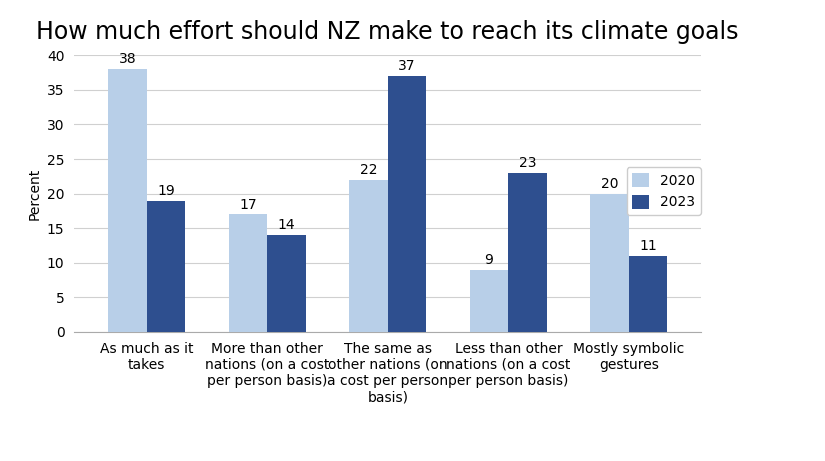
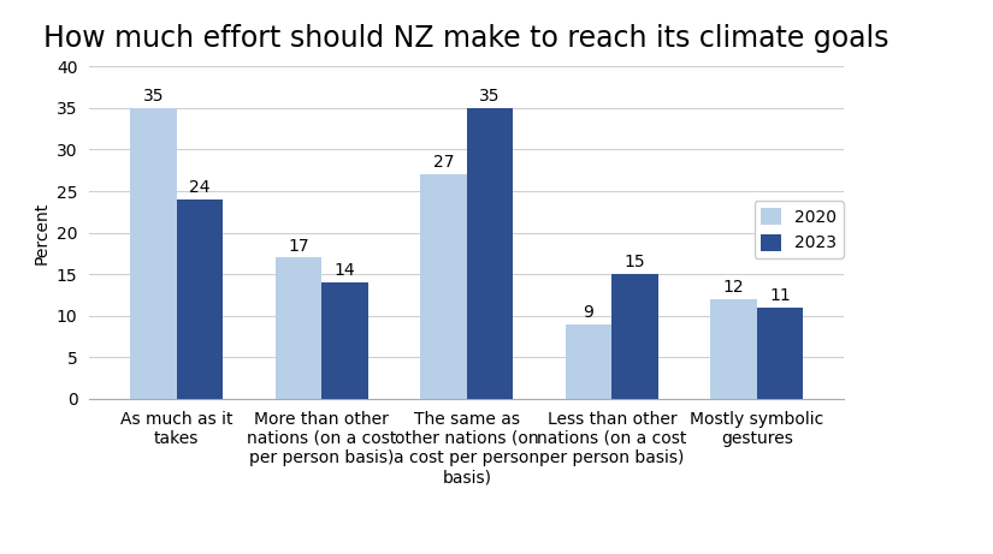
2020/As much as it takes: 38 -> 35
2023/As much as it takes: 19 -> 24
2020/The same as other nations (on a cost per person basis): 22 -> 27
2023/The same as other nations (on a cost per person basis): 37 -> 35
2023/Less than other nations (on a cost per person basis): 23 -> 15
2020/Mostly symbolic gestures: 20 -> 12
